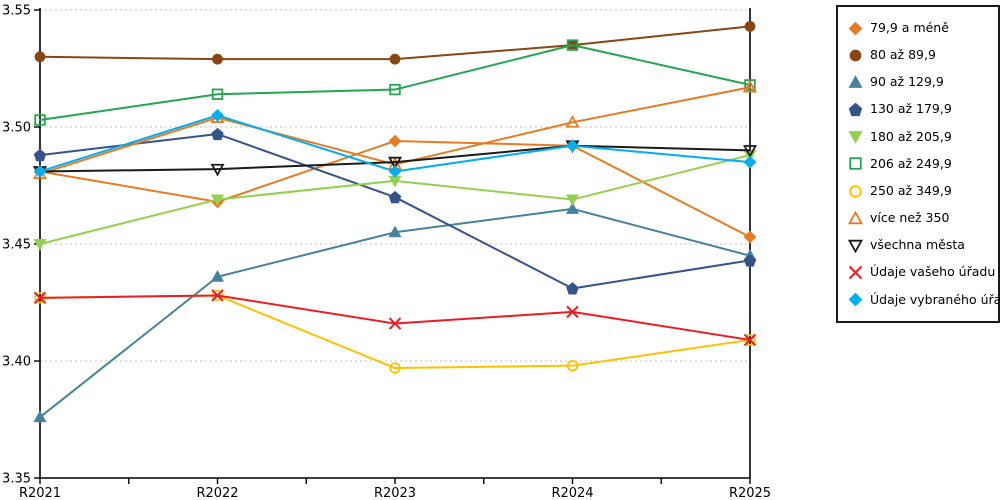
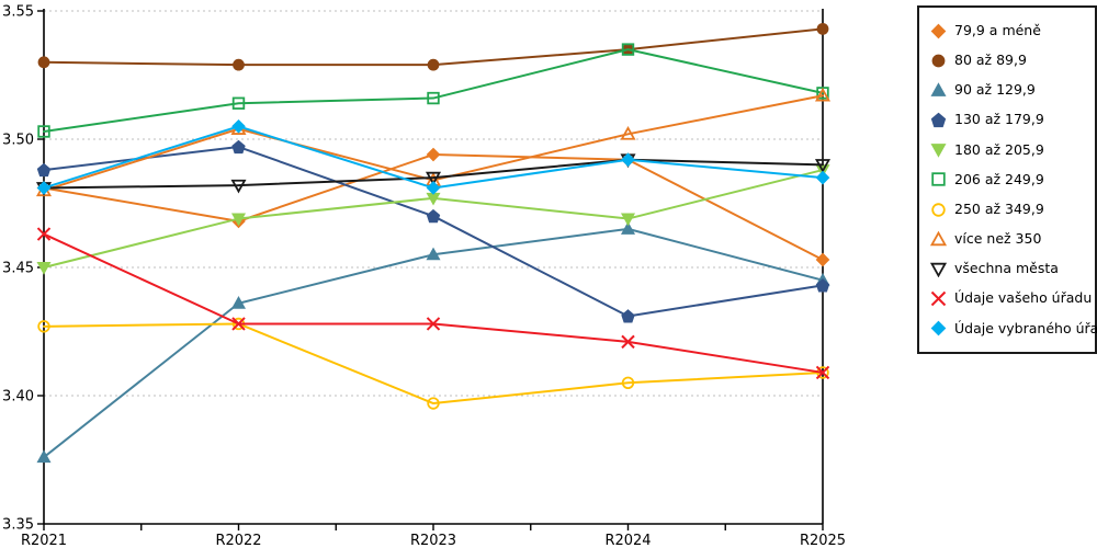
Údaje vašeho úřadu/R2021: 3.427 -> 3.463
Údaje vašeho úřadu/R2023: 3.416 -> 3.428
250 až 349,9/R2024: 3.398 -> 3.405
